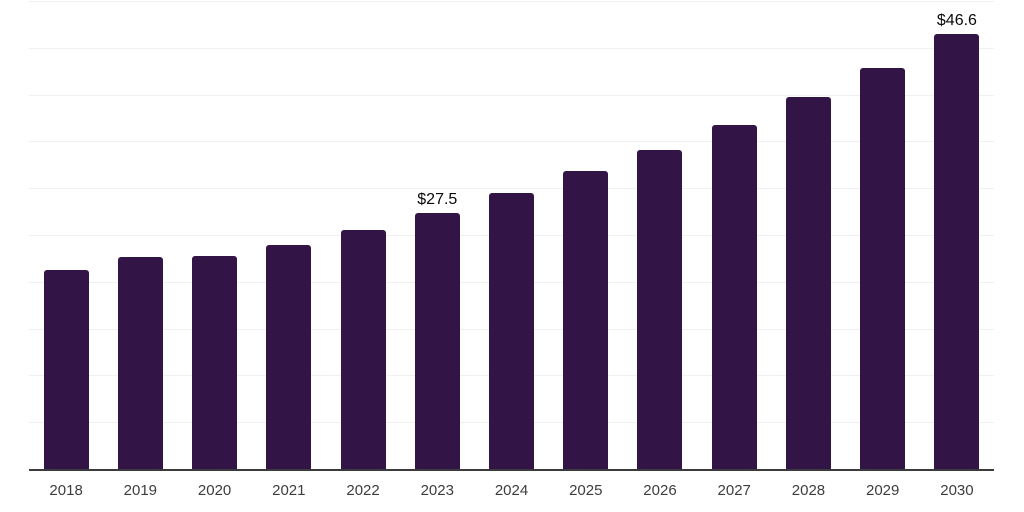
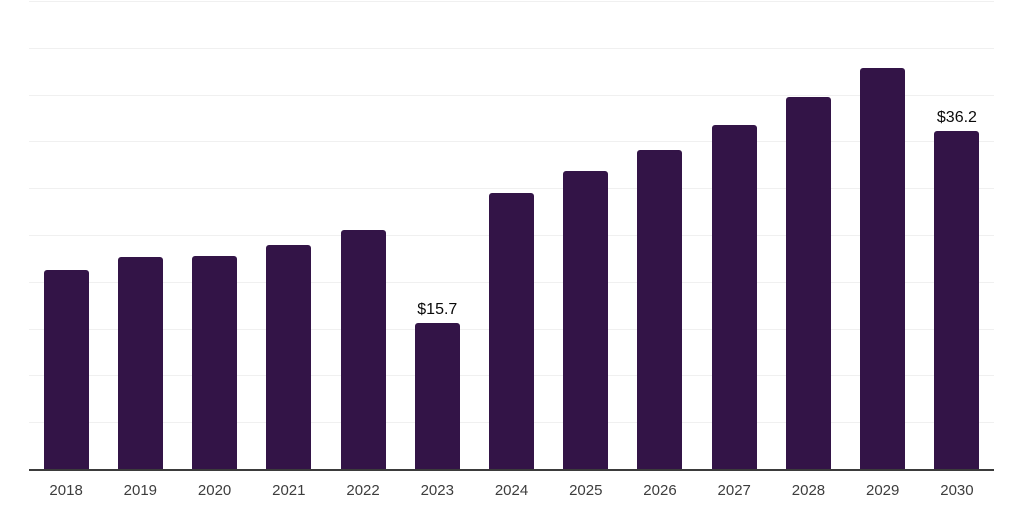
2023: $27.5 -> $15.7
2030: $46.6 -> $36.2
